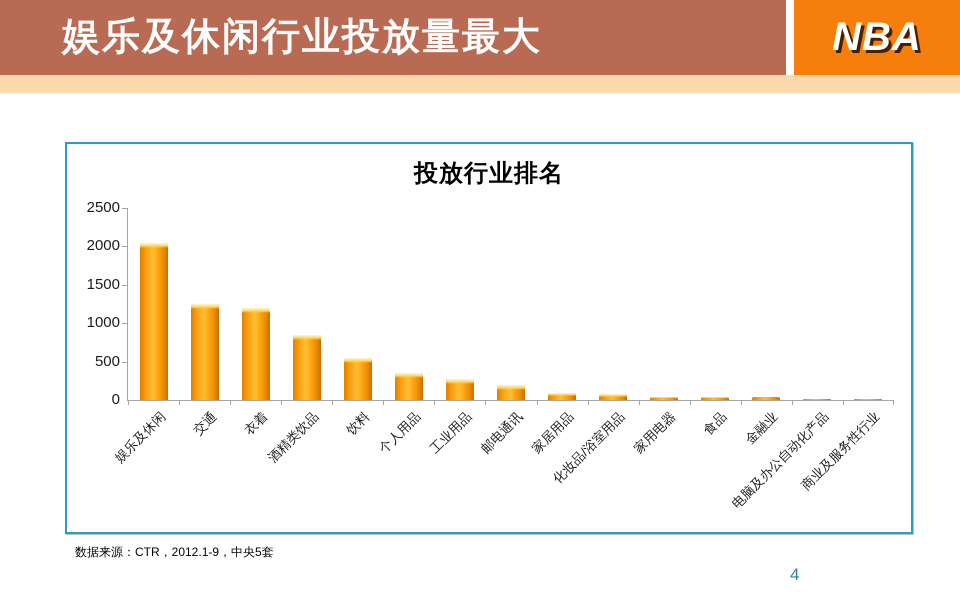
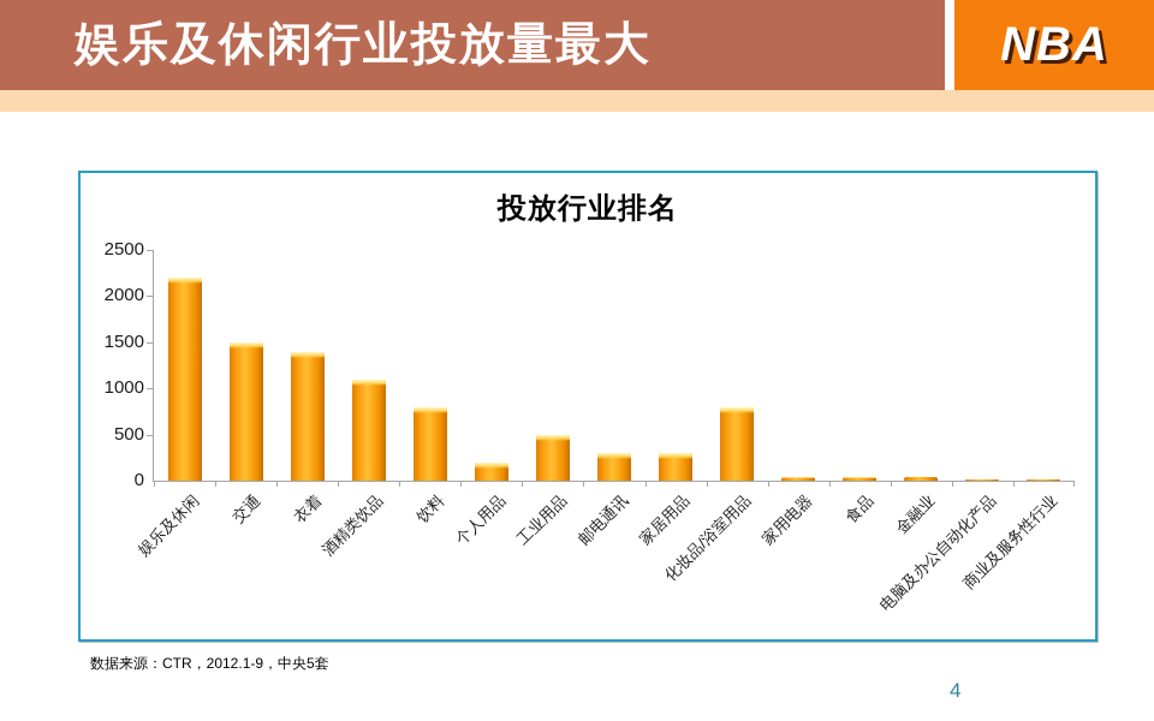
娱乐及休闲: 2000 -> 2200
交通: 1200 -> 1500
衣着: 1200 -> 1400
酒精类饮品: 800 -> 1100
饮料: 500 -> 800
个人用品: 400 -> 200
工业用品: 300 -> 500
邮电通讯: 200 -> 300
家居用品: 100 -> 300
化妆品/浴室用品: 100 -> 800
